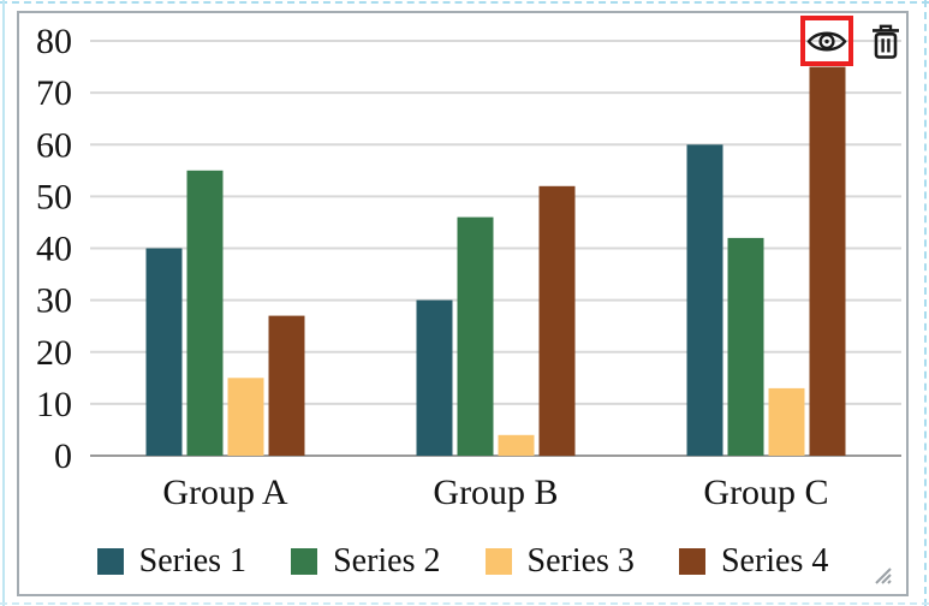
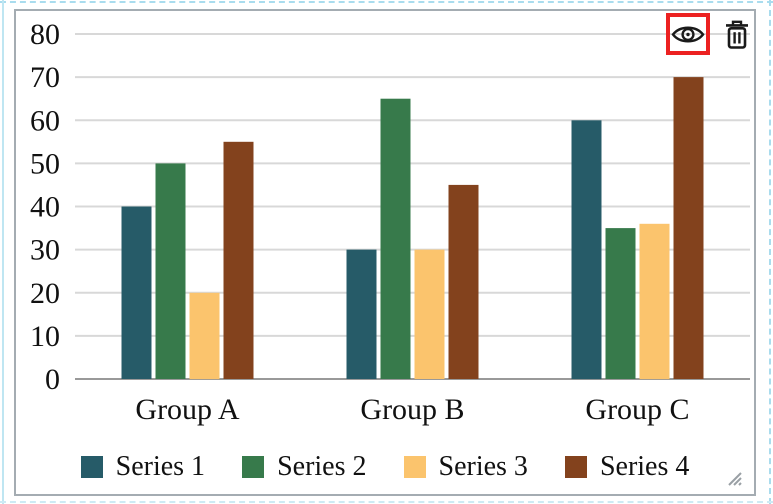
Series 2/Group A: 55 -> 50
Series 3/Group A: 15 -> 20
Series 4/Group A: 27 -> 55
Series 2/Group B: 46 -> 65
Series 3/Group B: 4 -> 30
Series 4/Group B: 52 -> 45
Series 2/Group C: 42 -> 35
Series 3/Group C: 13 -> 36
Series 4/Group C: 75 -> 70
